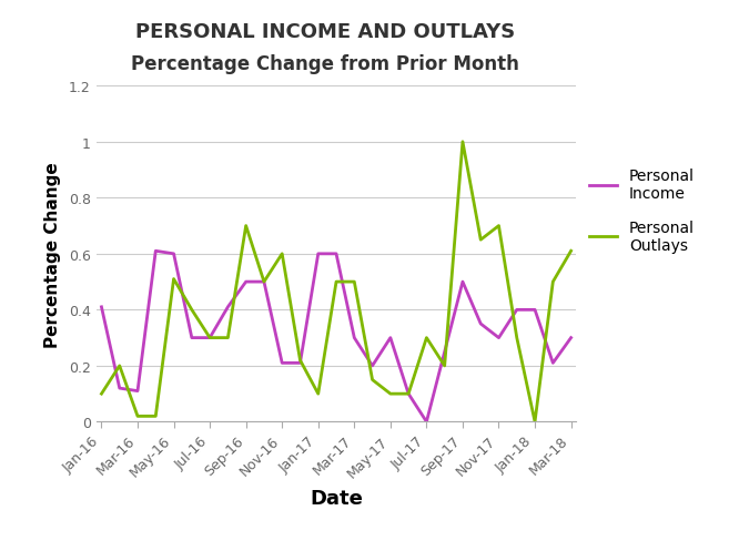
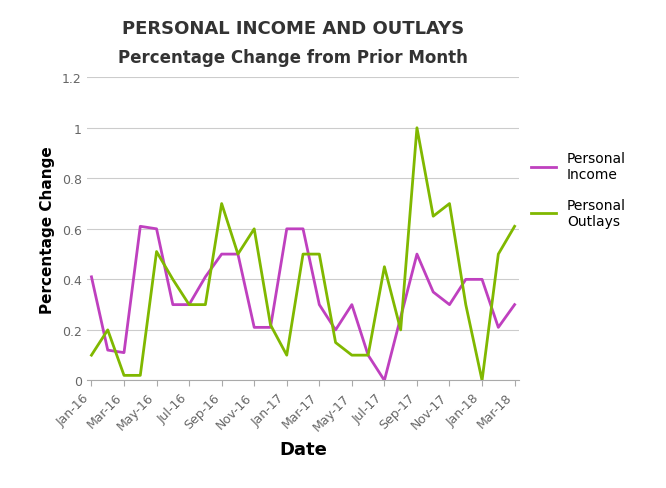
Personal Outlays/Jul-17: 0.30 -> 0.45
